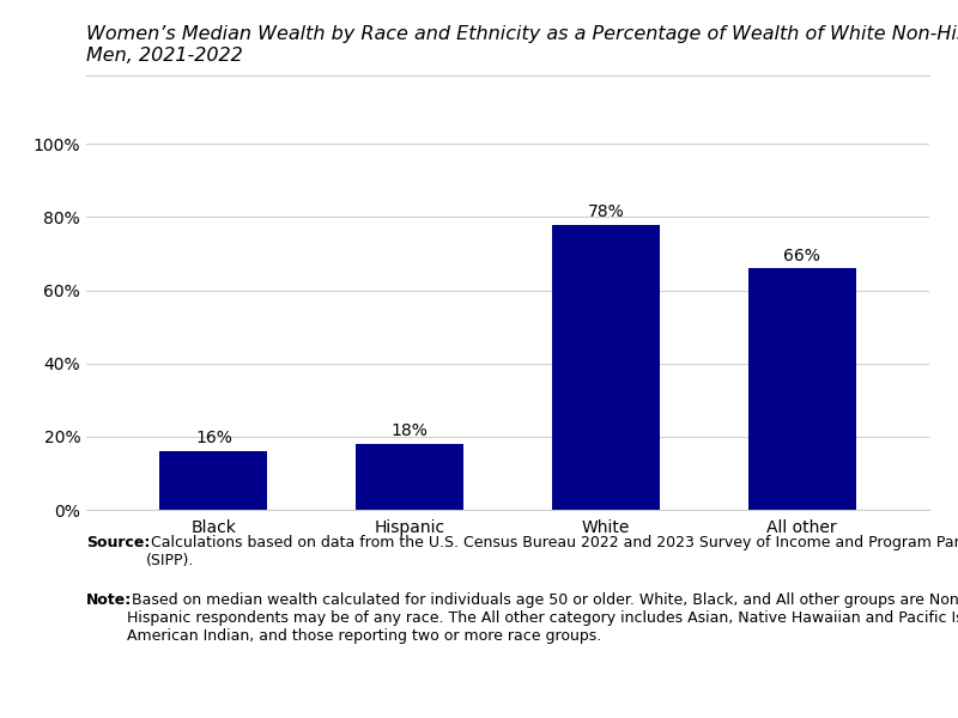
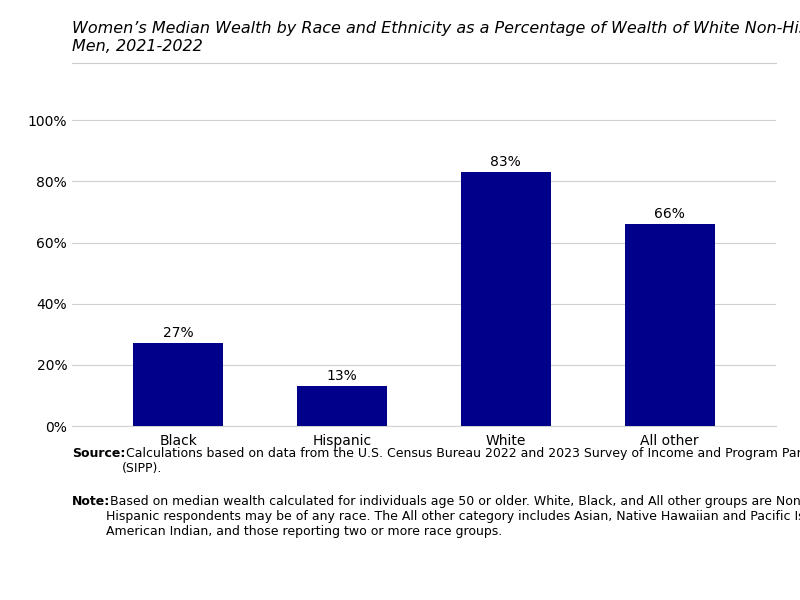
Black: 16% -> 27%
Hispanic: 18% -> 13%
White: 78% -> 83%
